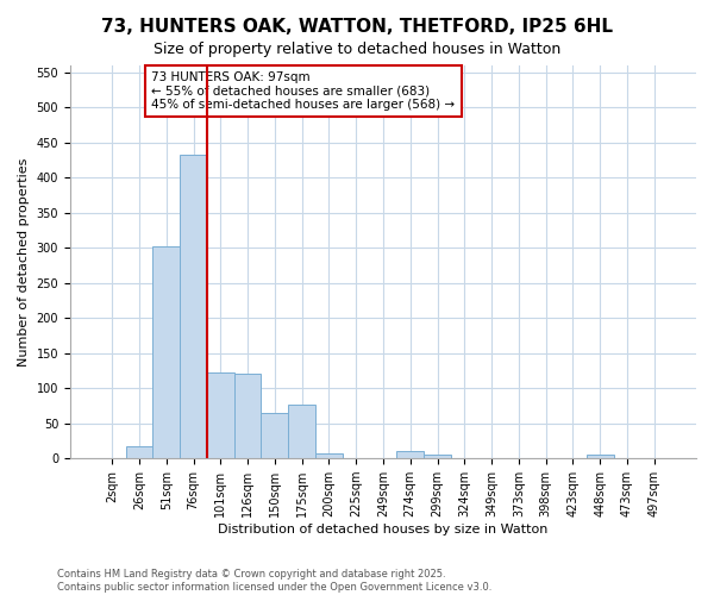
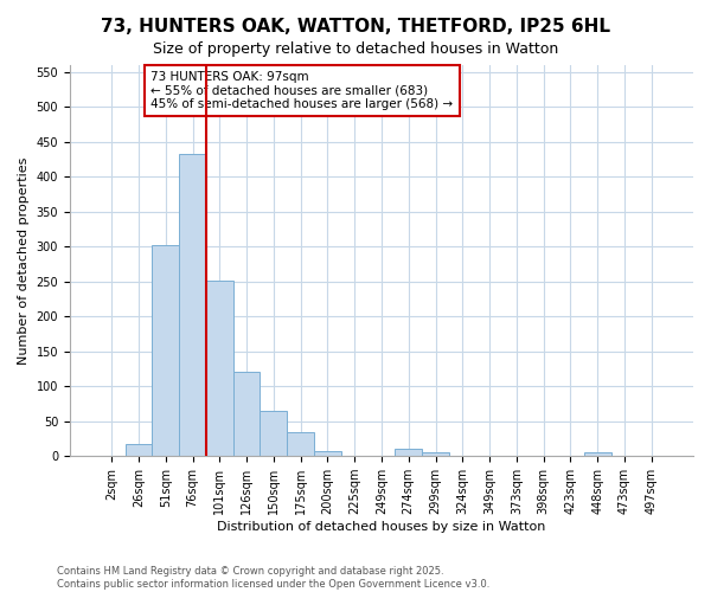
101sqm: 122 -> 252
175sqm: 76 -> 35
